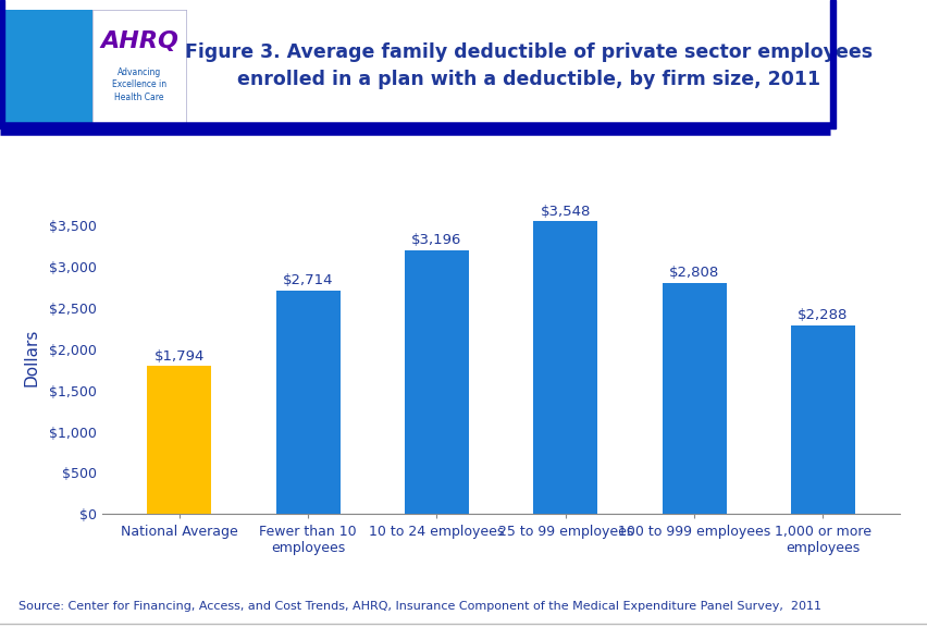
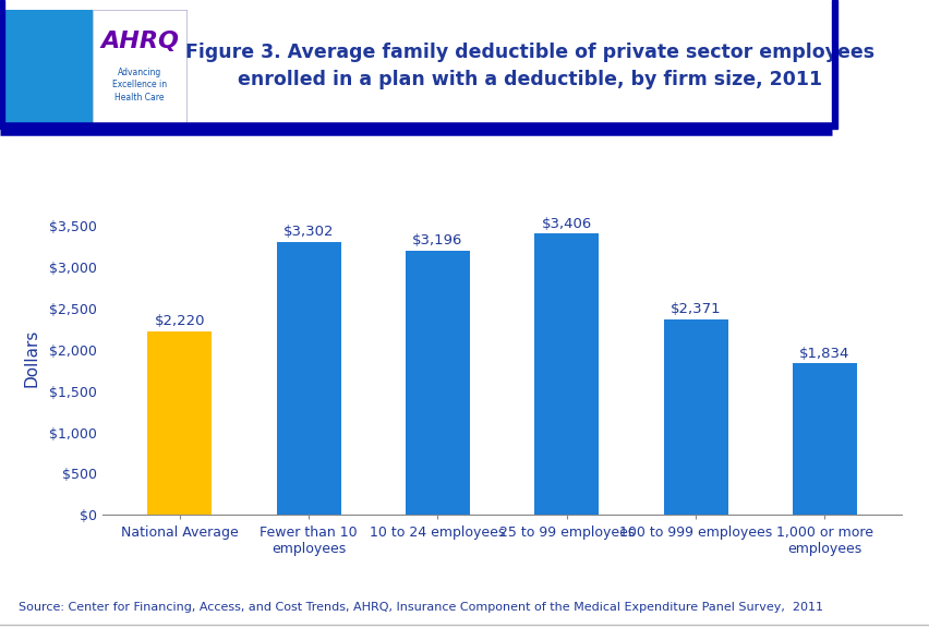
National Average: $1,794 -> $2,220
Fewer than 10 employees: $2,714 -> $3,302
25 to 99 employees: $3,548 -> $3,406
100 to 999 employees: $2,808 -> $2,371
1,000 or more employees: $2,288 -> $1,834
